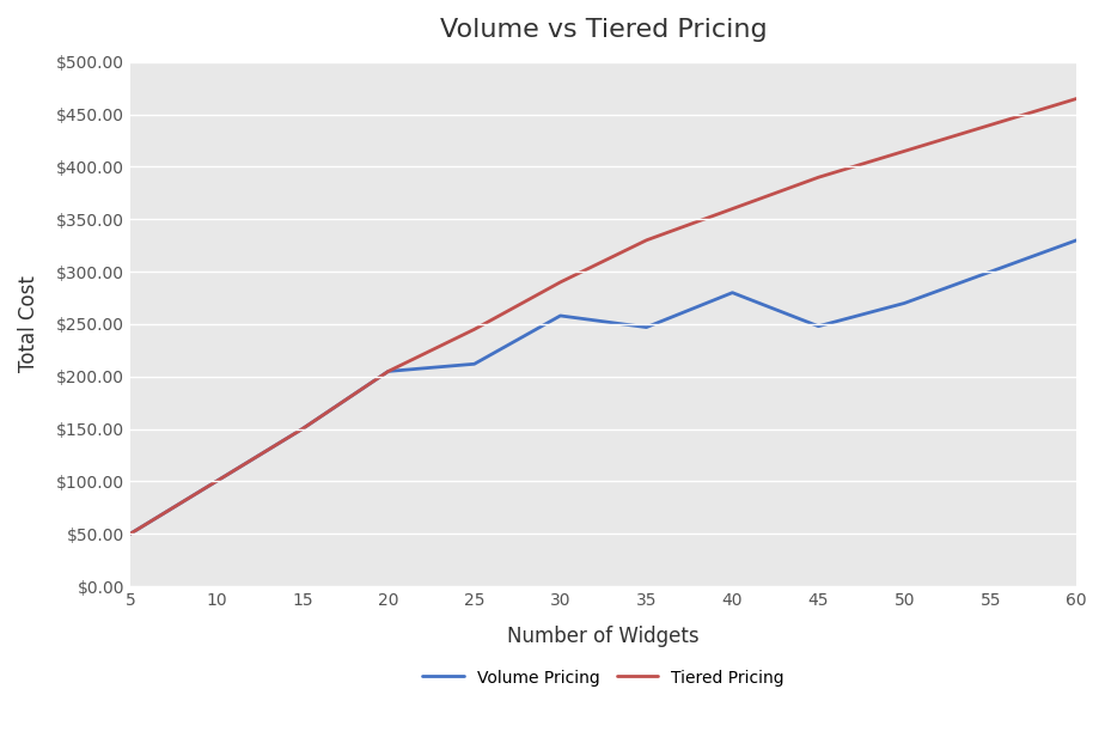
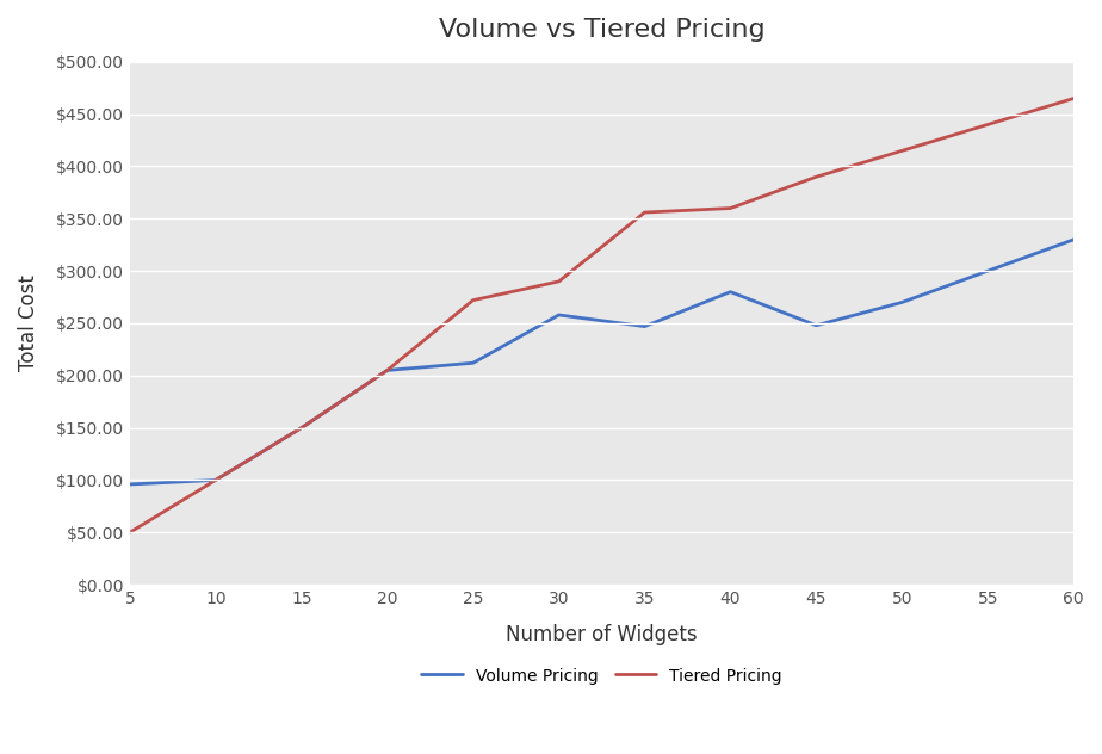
Volume Pricing/5: $50 -> $96
Tiered Pricing/25: $245 -> $272
Tiered Pricing/35: $330 -> $356
